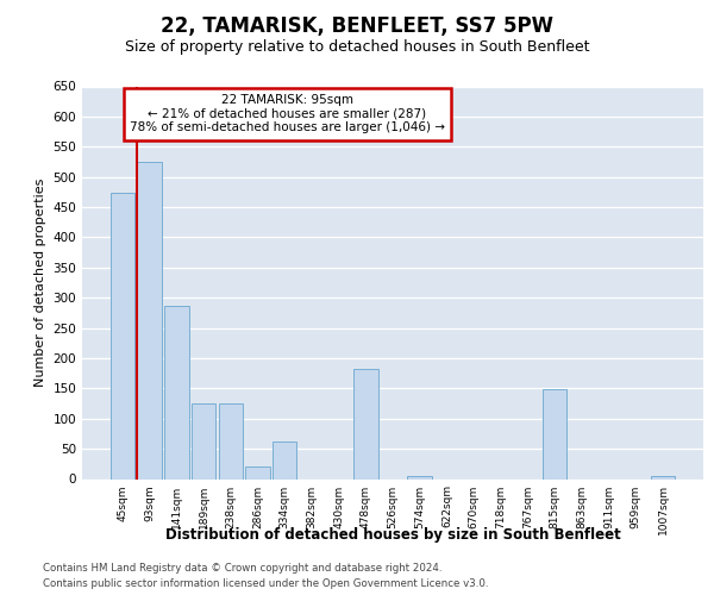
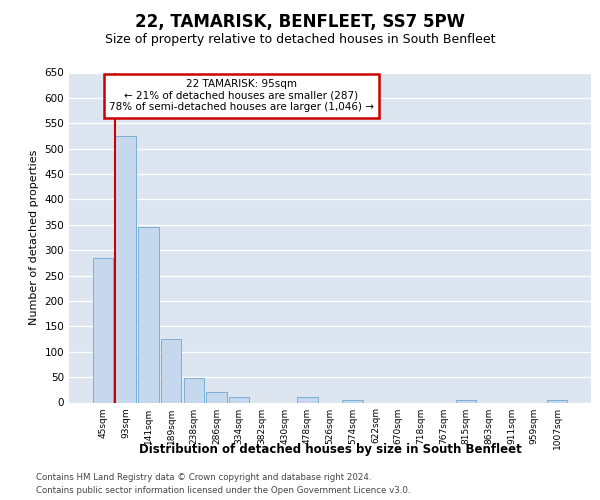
45sqm: 474 -> 285
141sqm: 286 -> 345
238sqm: 126 -> 48
334sqm: 62 -> 10
478sqm: 182 -> 10
815sqm: 148 -> 5
